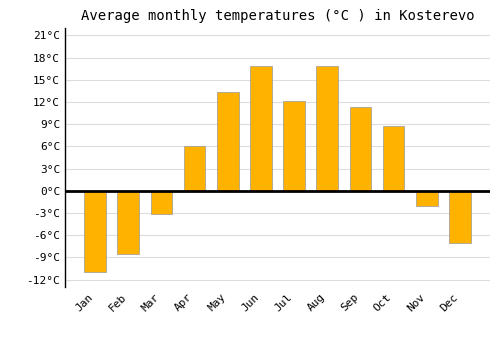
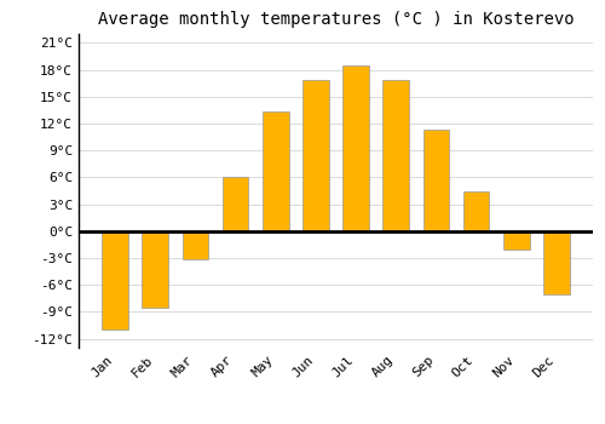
Jul: 12.2°C -> 18.5°C
Oct: 8.8°C -> 4.5°C
